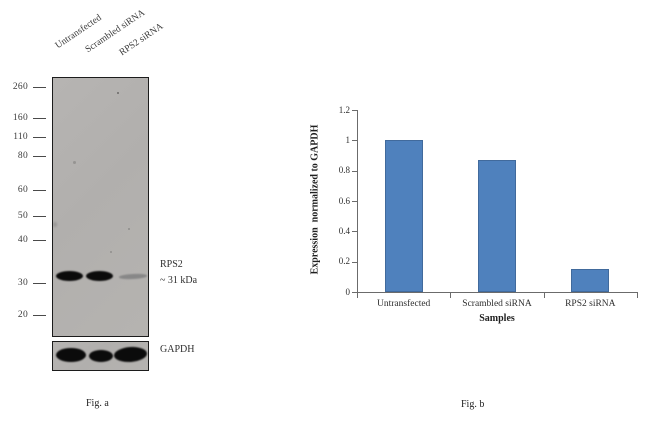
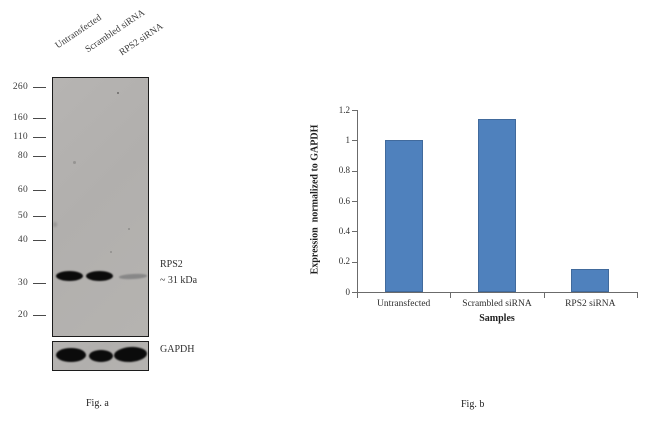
Scrambled siRNA: 0.87 -> 1.14
